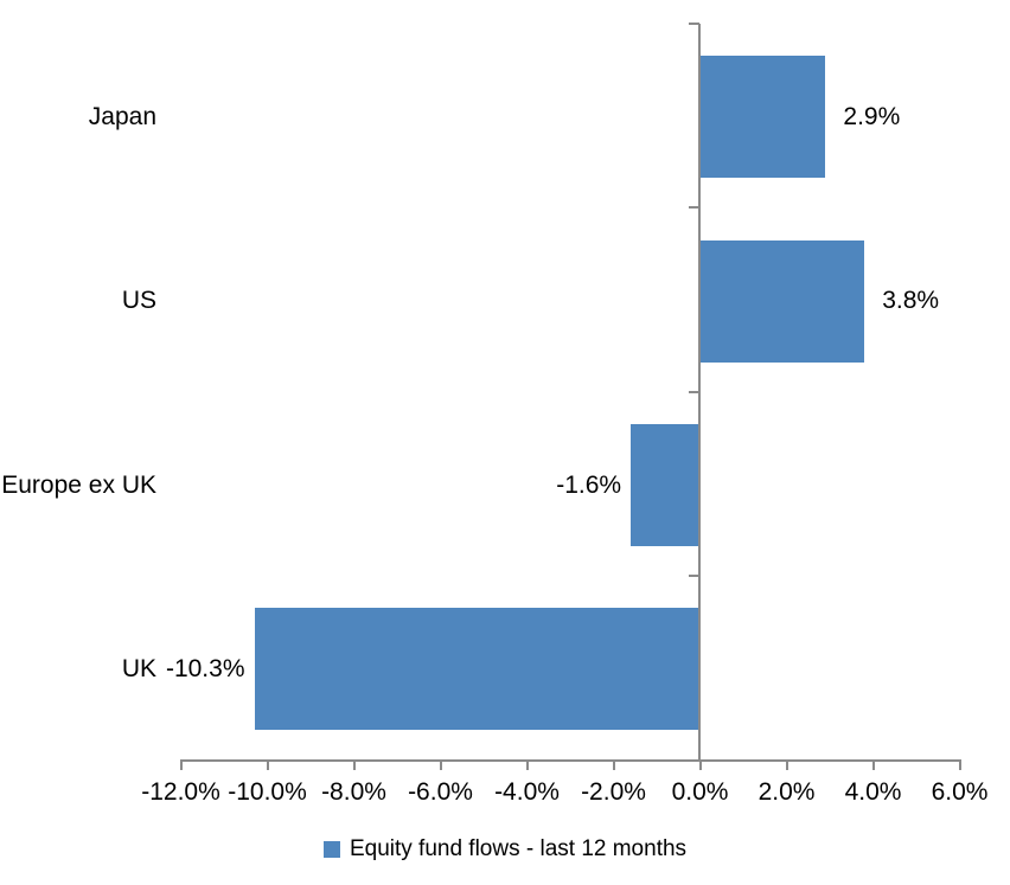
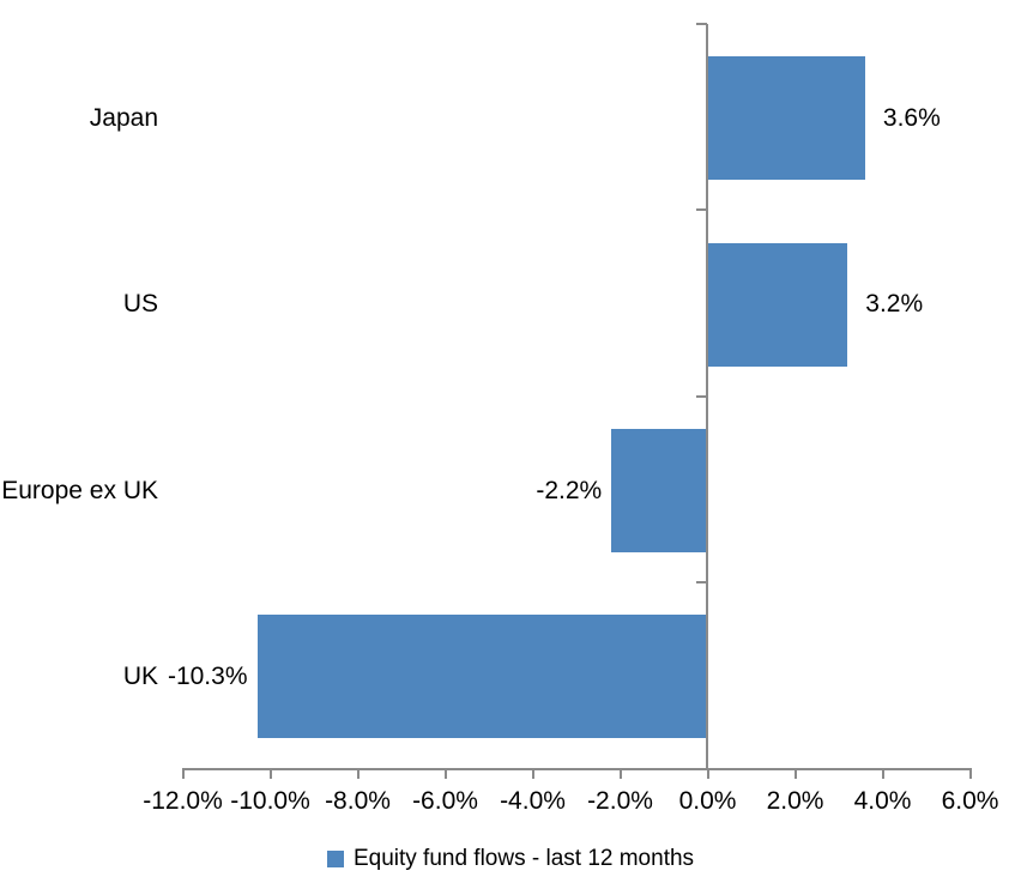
Japan: 2.9% -> 3.6%
US: 3.8% -> 3.2%
Europe ex UK: -1.6% -> -2.2%
